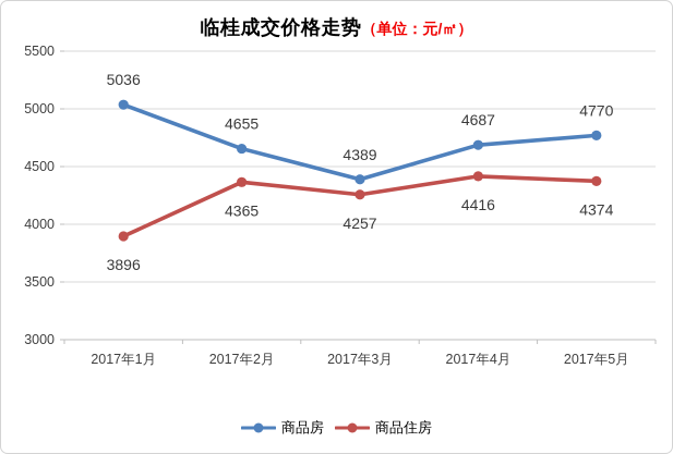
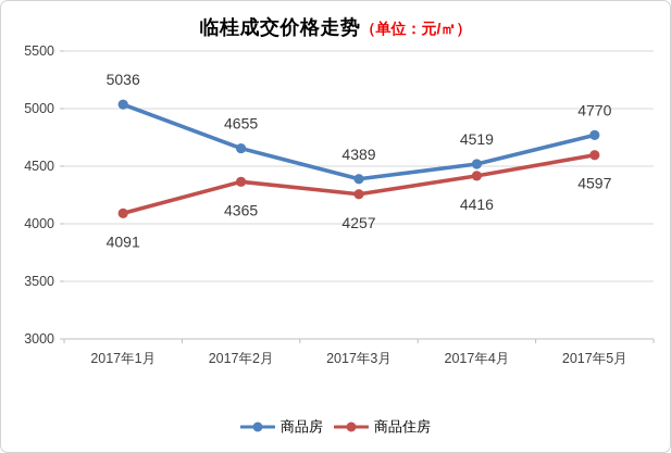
商品住房/2017年1月: 3896 -> 4091
商品房/2017年4月: 4687 -> 4519
商品住房/2017年5月: 4374 -> 4597
